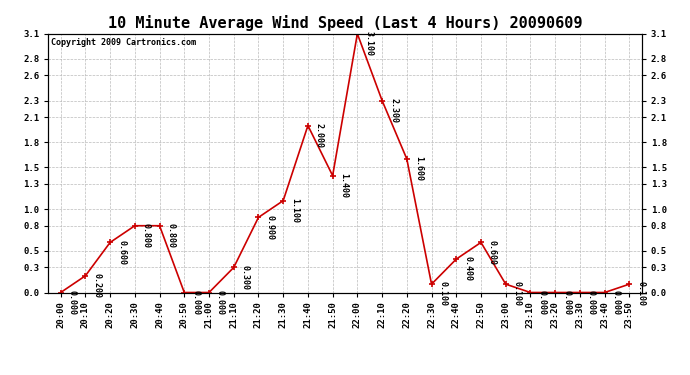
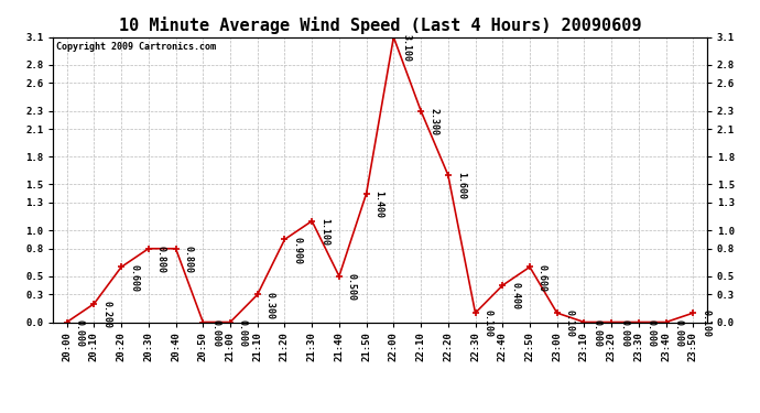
21:40: 2.000 -> 0.500
